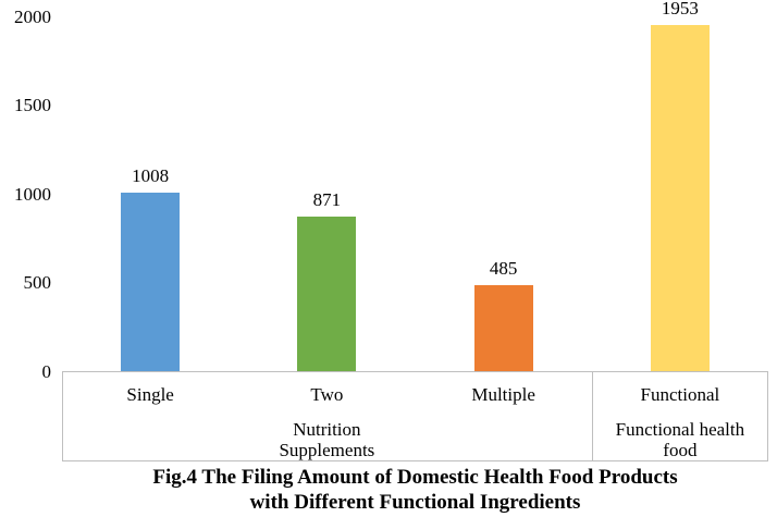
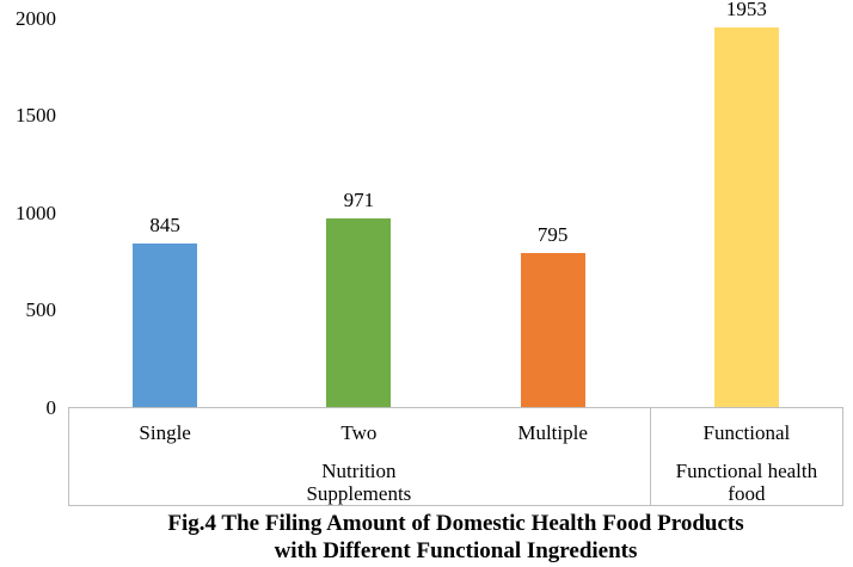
Single: 1008 -> 845
Two: 871 -> 971
Multiple: 485 -> 795
